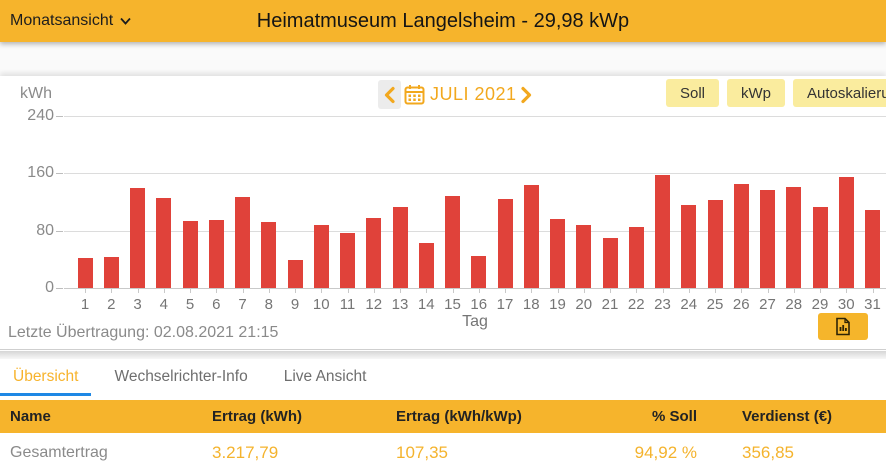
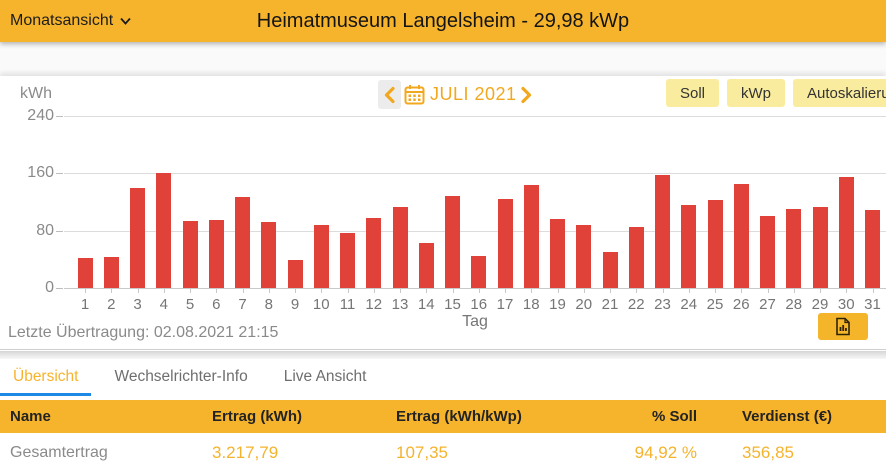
4: 120 -> 160
21: 70 -> 50
27: 140 -> 100
28: 140 -> 110
